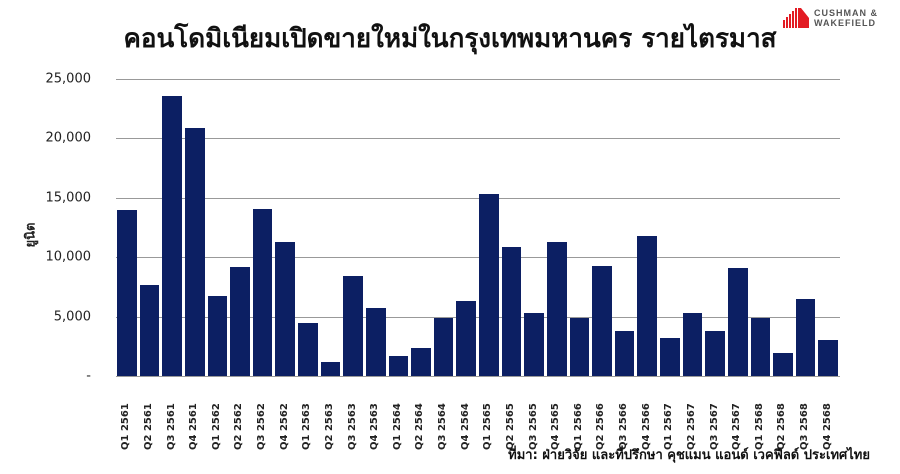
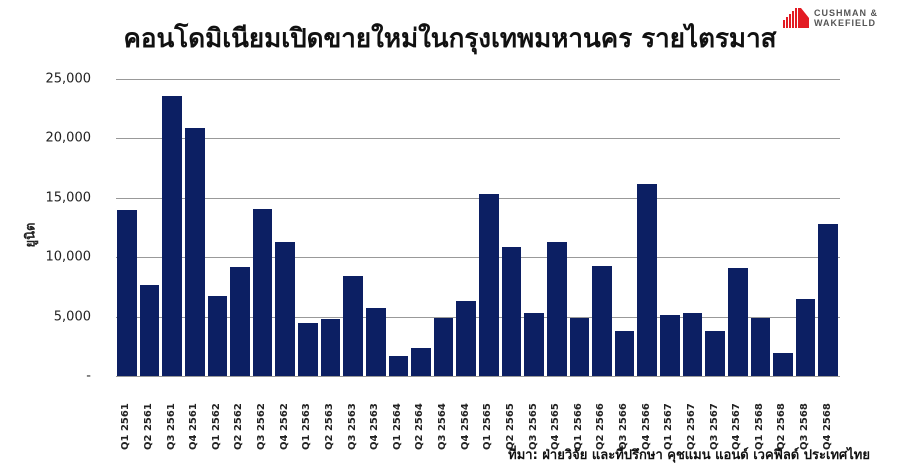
Q2 2563: 1200 -> 4800
Q4 2566: 11800 -> 16200
Q1 2567: 3200 -> 5100
Q4 2568: 3000 -> 12800
